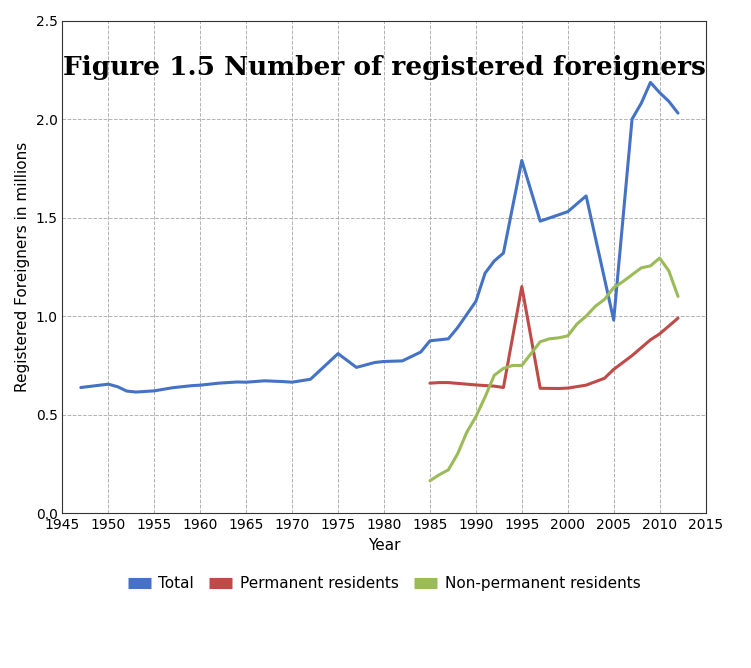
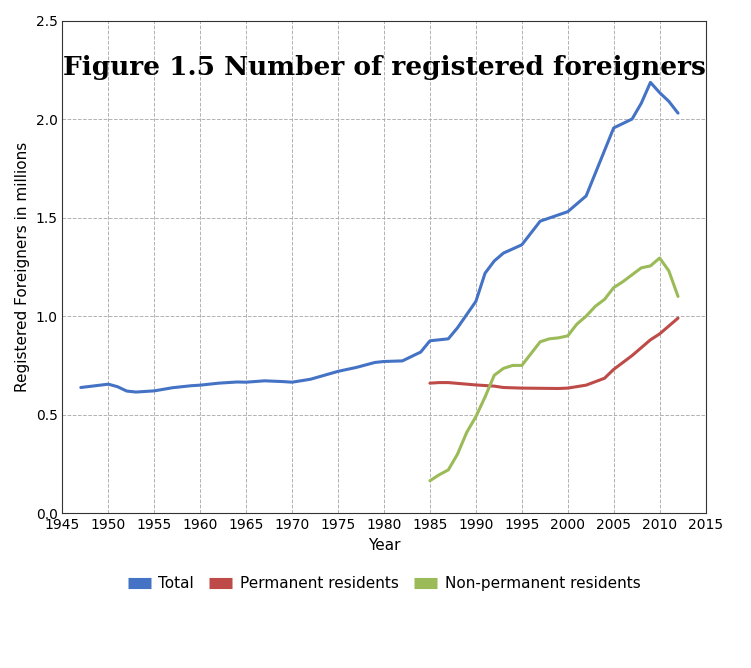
Total/1975: 0.81 -> 0.72
Total/1995: 1.79 -> 1.36
Permanent residents/1995: 1.15 -> 0.64
Total/2005: 0.98 -> 1.96
